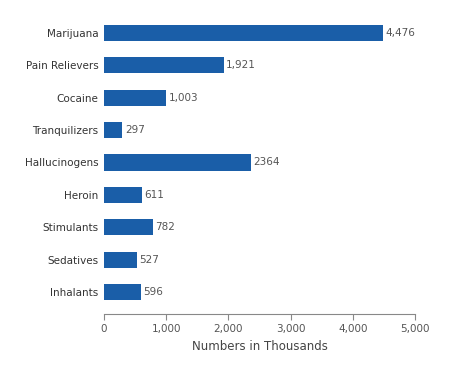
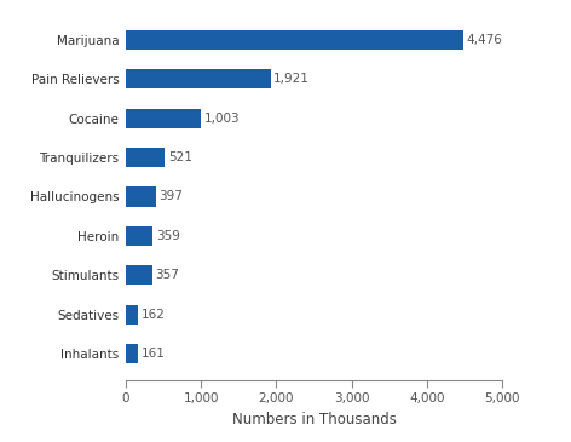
Tranquilizers: 297 -> 521
Hallucinogens: 2364 -> 397
Heroin: 611 -> 359
Stimulants: 782 -> 357
Sedatives: 527 -> 162
Inhalants: 596 -> 161
